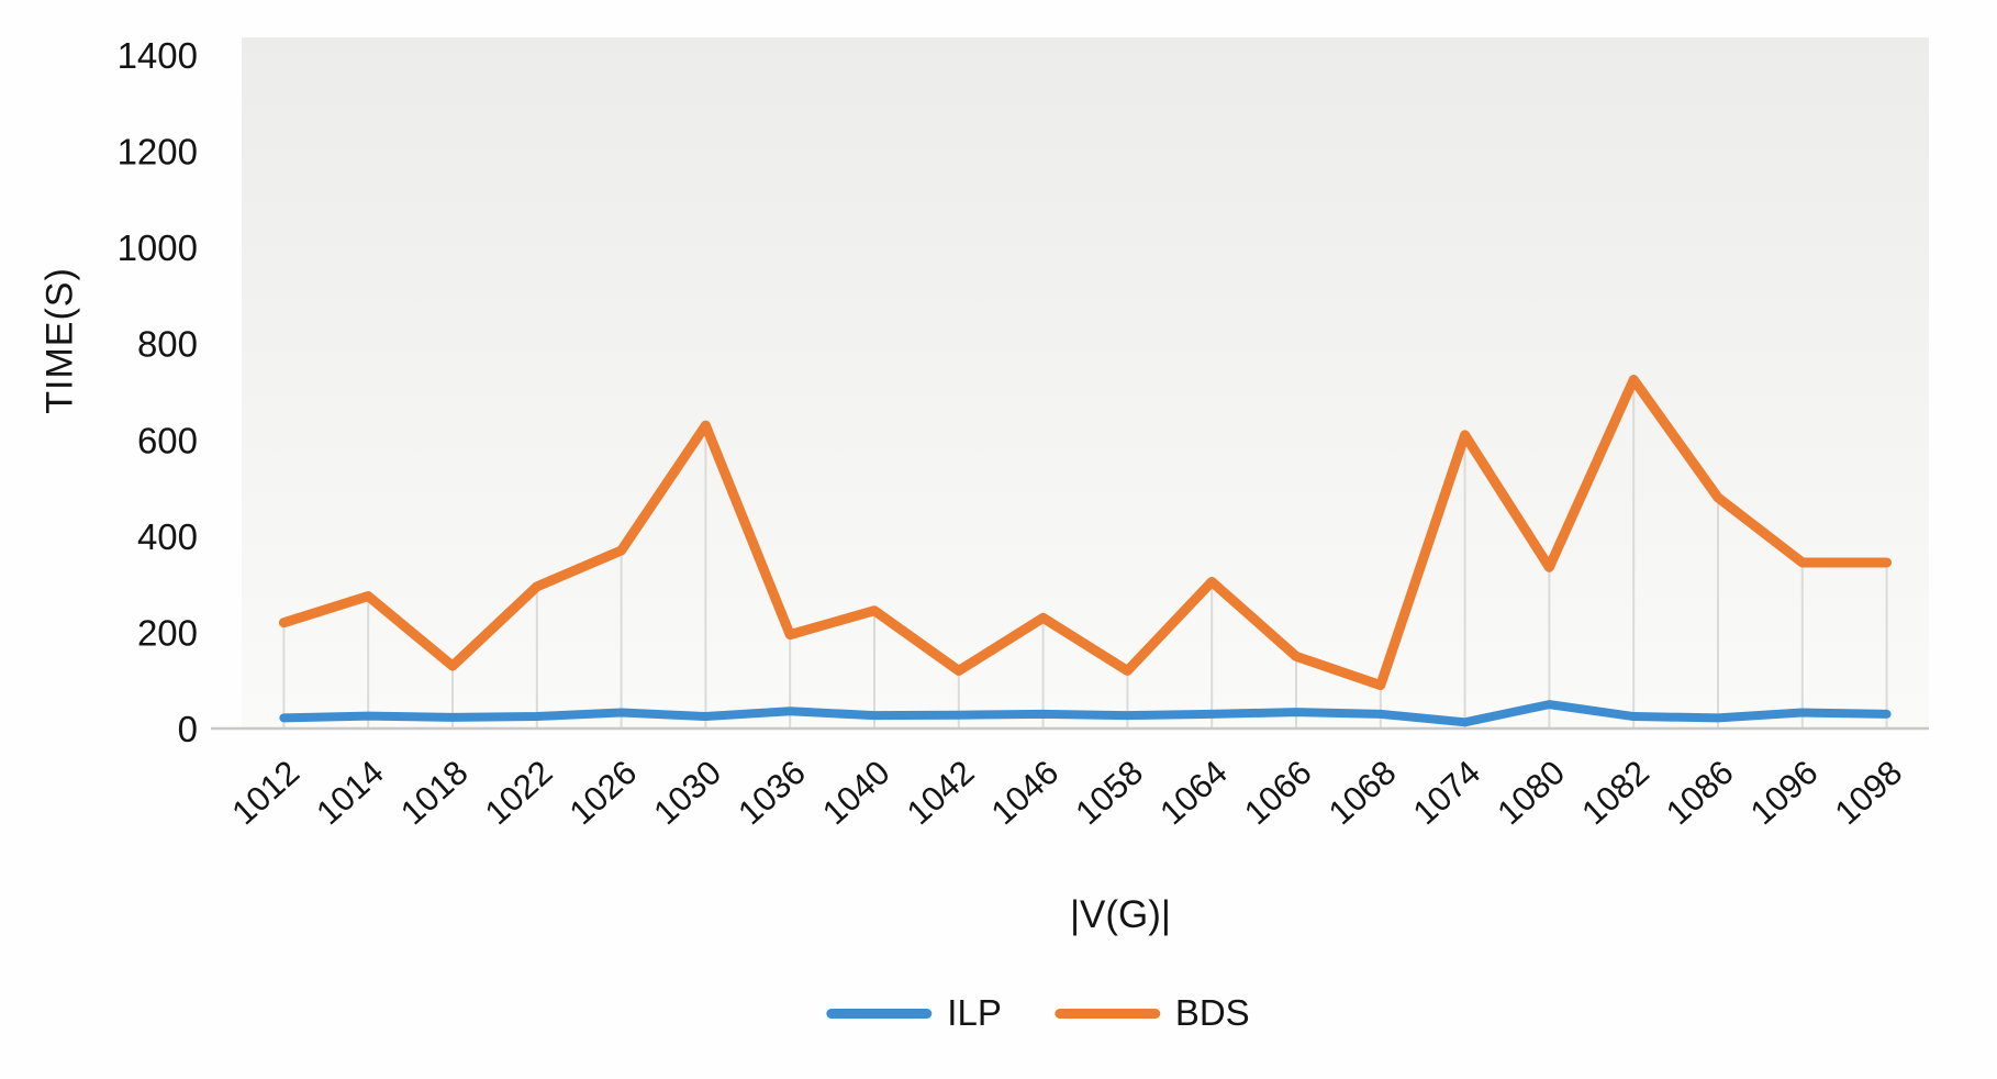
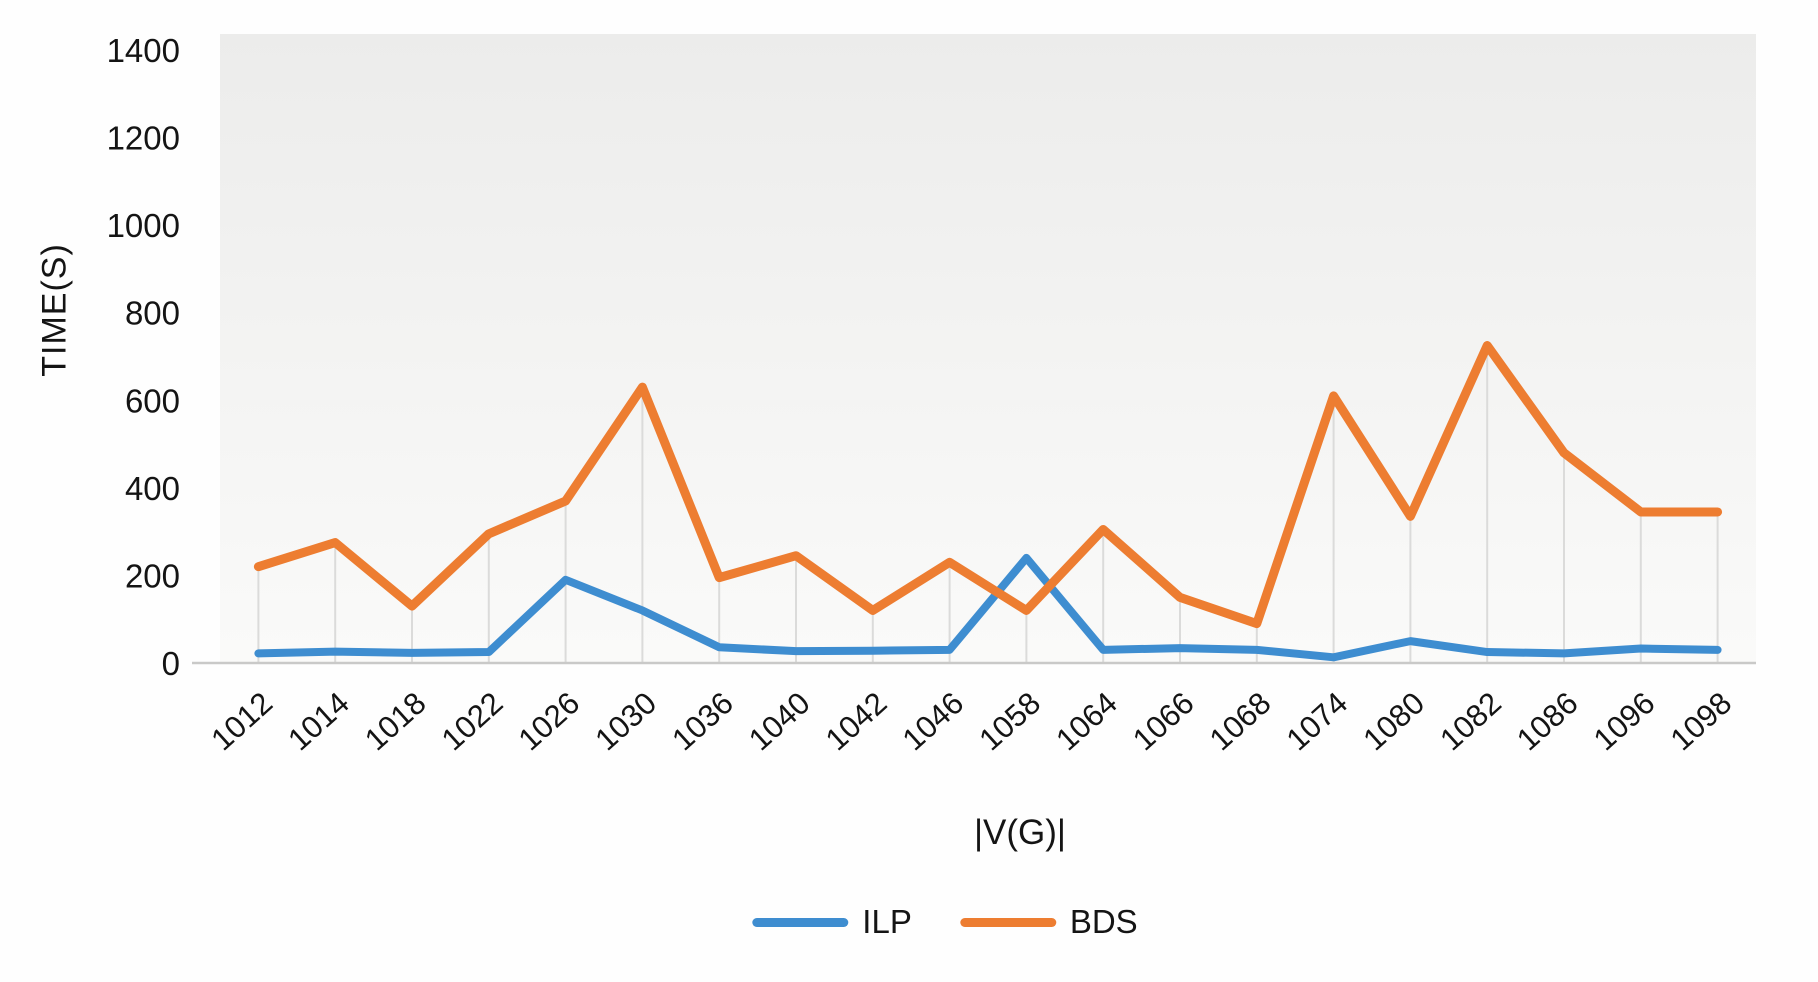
ILP/1026: 30 -> 190
ILP/1030: 20 -> 120
ILP/1058: 30 -> 240
